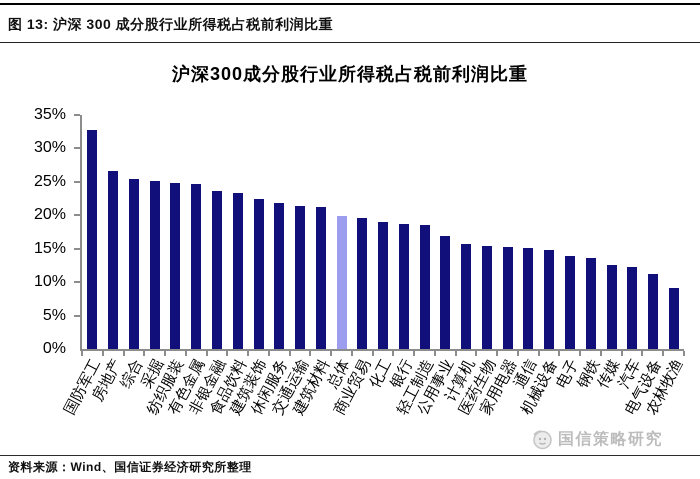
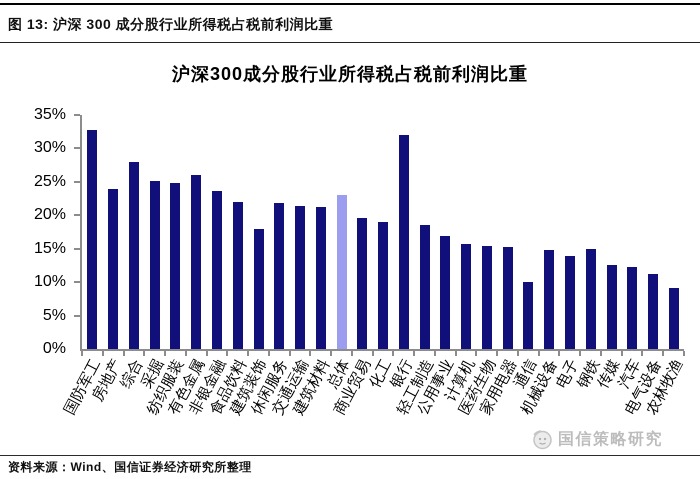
房地产: 27% -> 24%
综合: 25% -> 28%
有色金属: 25% -> 26%
食品饮料: 23% -> 22%
建筑装饰: 22% -> 18%
总体: 20% -> 23%
银行: 19% -> 32%
通信: 15% -> 10%
钢铁: 14% -> 15%
